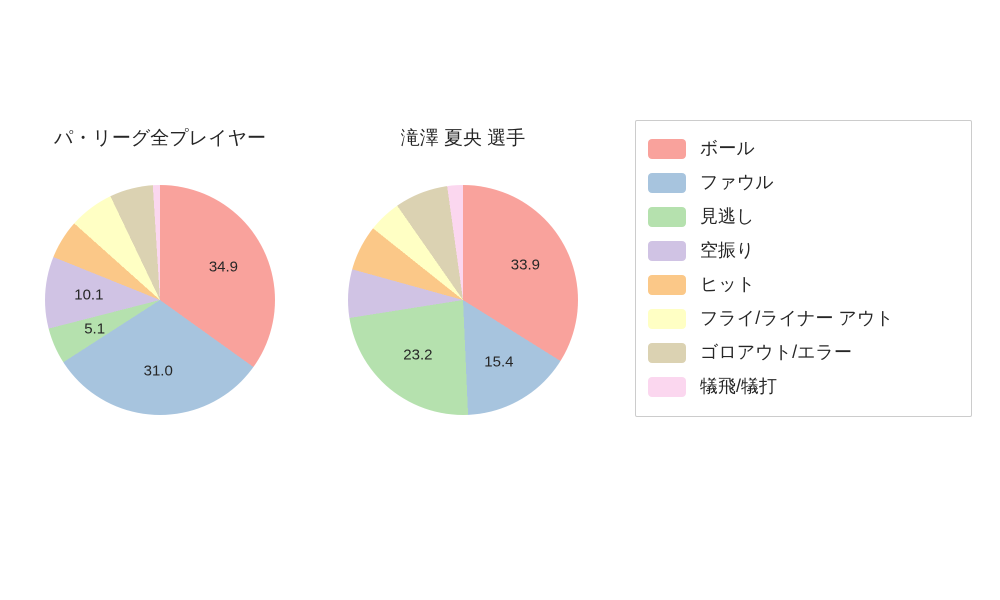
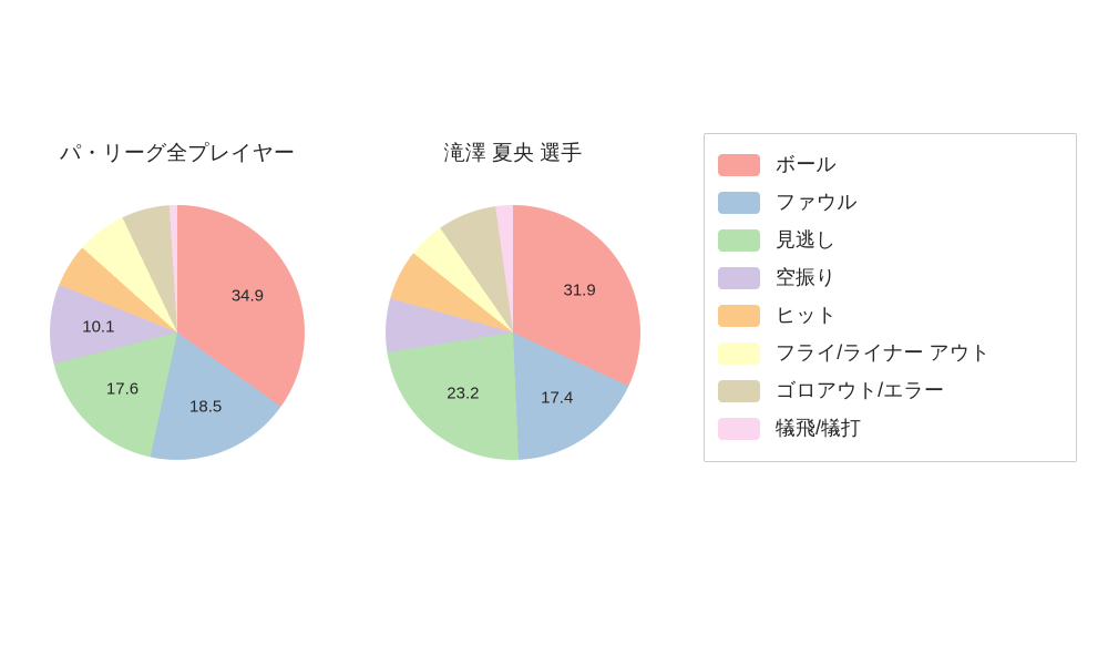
パ・リーグ全プレイヤー/ファウル: 31.0 -> 18.5
パ・リーグ全プレイヤー/見逃し: 5.1 -> 17.6
滝澤 夏央 選手/ボール: 33.9 -> 31.9
滝澤 夏央 選手/ファウル: 15.4 -> 17.4
